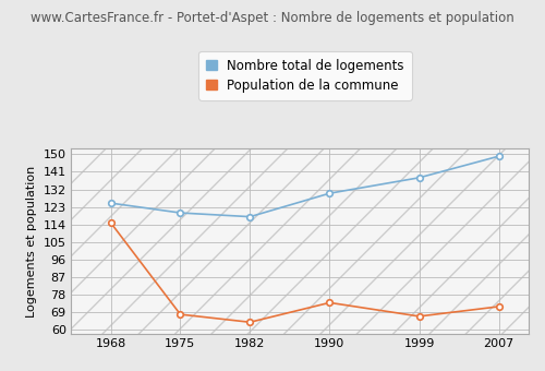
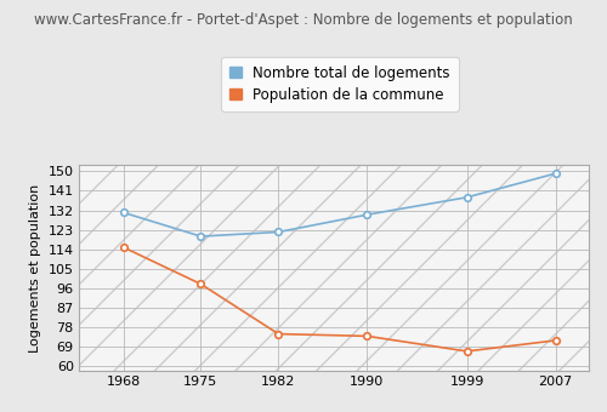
Nombre total de logements/1968: 125 -> 131
Population de la commune/1975: 68 -> 98
Nombre total de logements/1982: 118 -> 122
Population de la commune/1982: 64 -> 75
